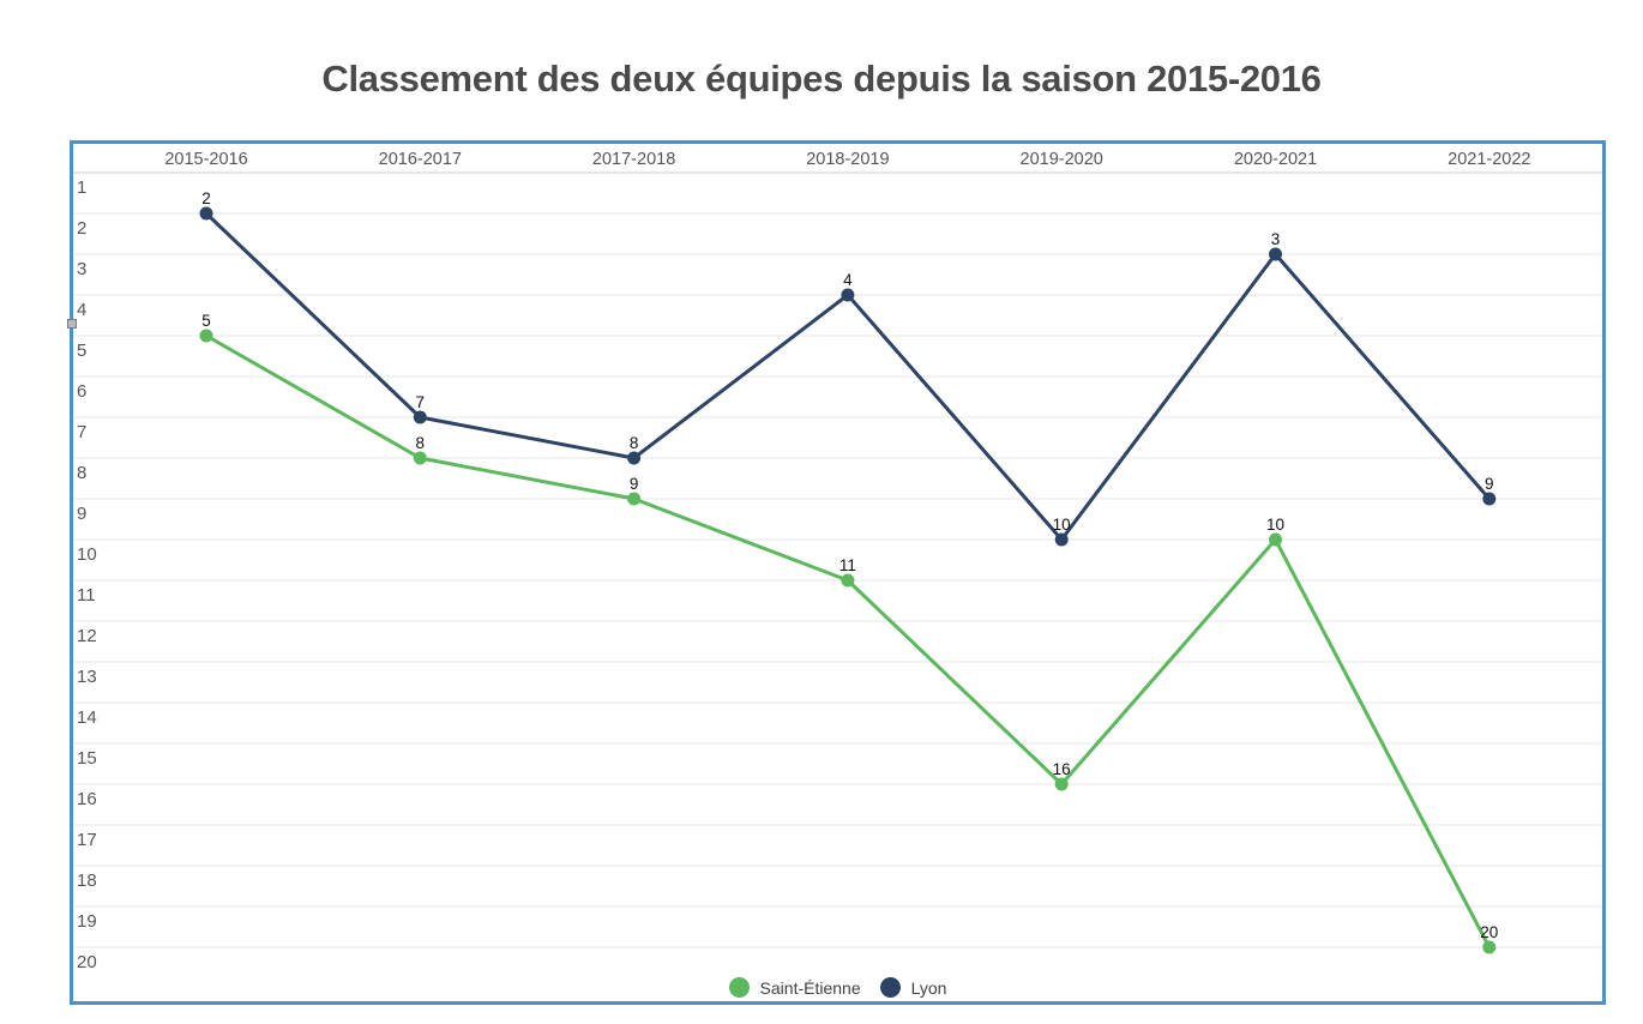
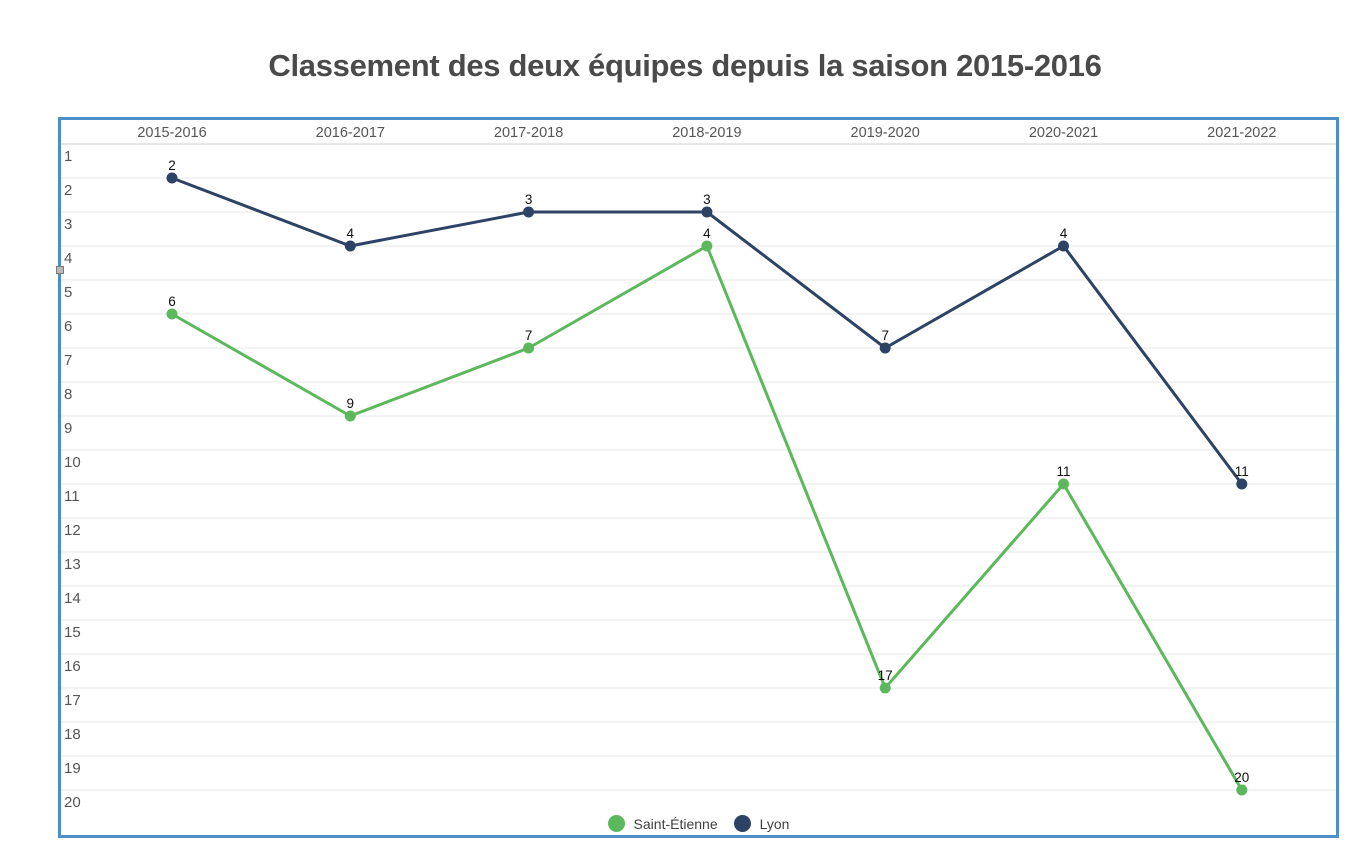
Saint-Étienne/2015-2016: 5 -> 6
Saint-Étienne/2016-2017: 8 -> 9
Lyon/2016-2017: 7 -> 4
Saint-Étienne/2017-2018: 9 -> 7
Lyon/2017-2018: 8 -> 3
Saint-Étienne/2018-2019: 11 -> 4
Lyon/2018-2019: 4 -> 3
Saint-Étienne/2019-2020: 16 -> 17
Lyon/2019-2020: 10 -> 7
Saint-Étienne/2020-2021: 10 -> 11
Lyon/2020-2021: 3 -> 4
Lyon/2021-2022: 9 -> 11
